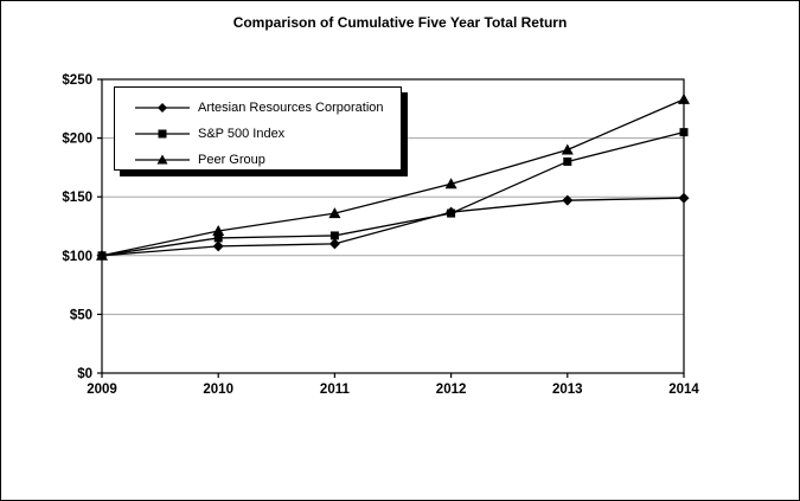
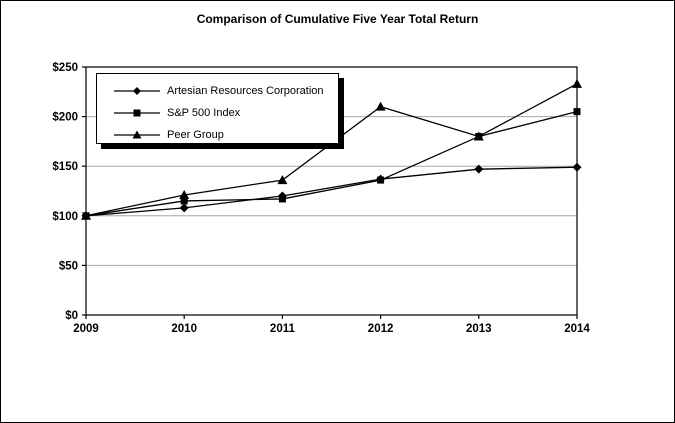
Artesian Resources Corporation/2011: $110 -> $120
Peer Group/2012: $160 -> $210
Peer Group/2013: $190 -> $180
